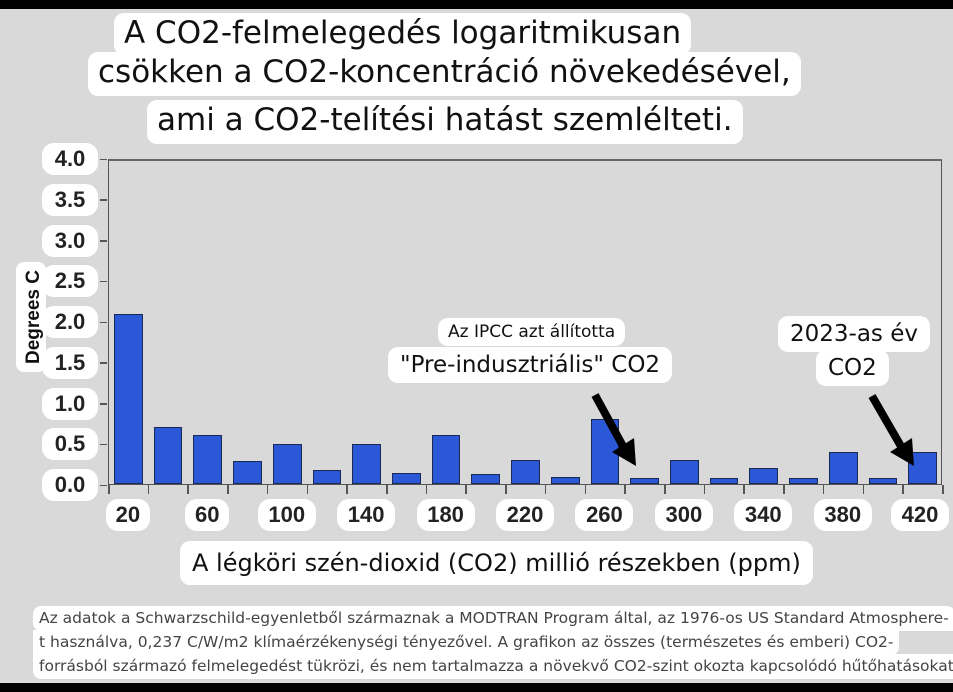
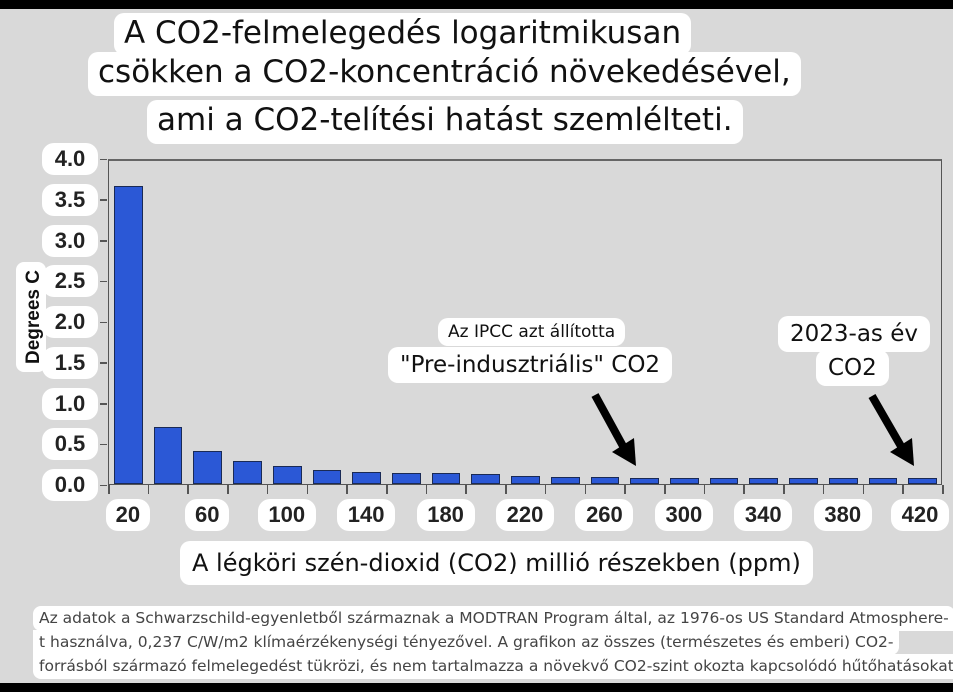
20: 2.1 -> 3.7
60: 0.6 -> 0.4
100: 0.5 -> 0.2
140: 0.5 -> 0.1
180: 0.6 -> 0.1
220: 0.3 -> 0.1
260: 0.8 -> 0.1
300: 0.3 -> 0.1
340: 0.2 -> 0.1
380: 0.4 -> 0.1
420: 0.4 -> 0.1
